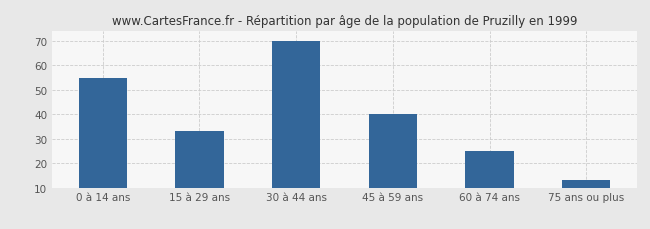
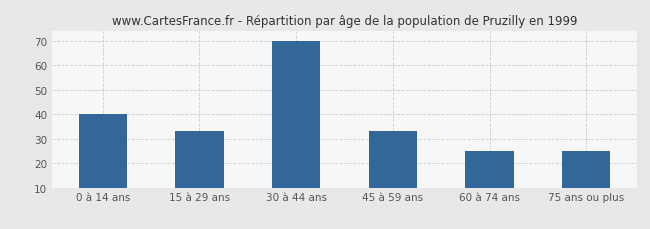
0 à 14 ans: 55 -> 40
45 à 59 ans: 40 -> 33
75 ans ou plus: 13 -> 25
